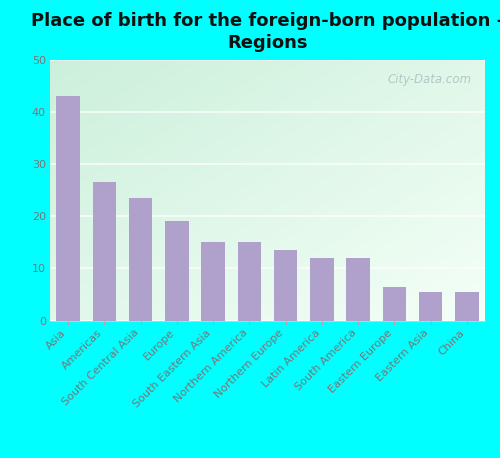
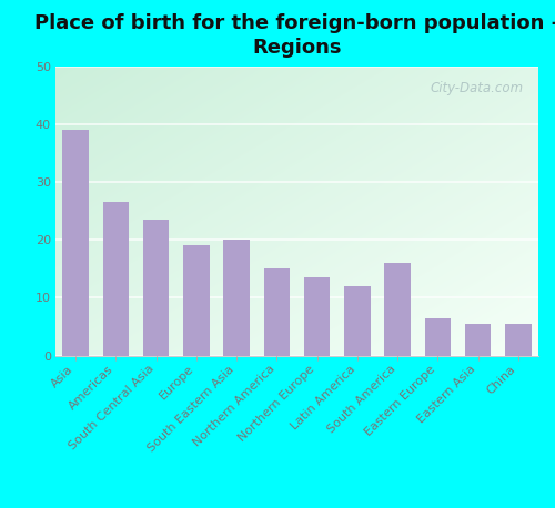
Asia: 43.0 -> 39.0
South Eastern Asia: 15.0 -> 20.0
South America: 12.0 -> 16.0
